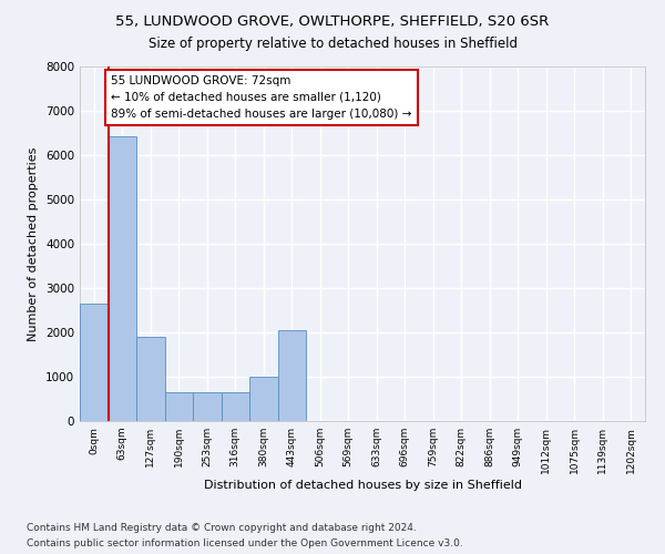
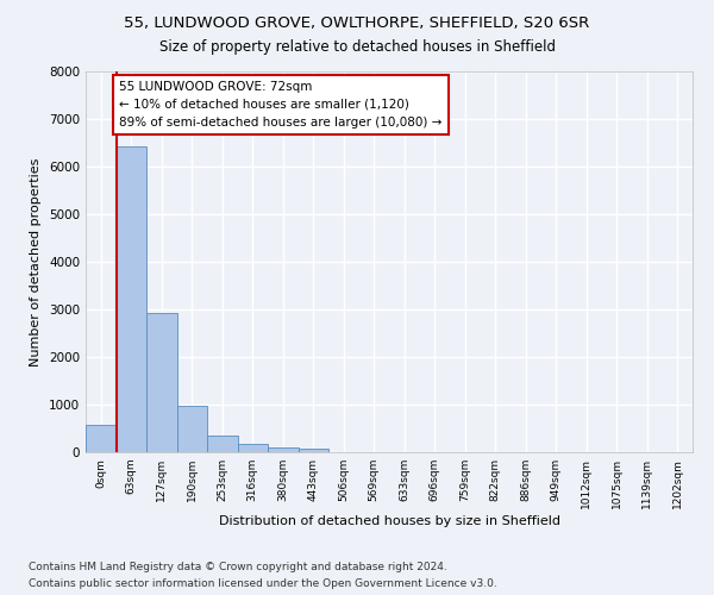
0sqm: 2650 -> 570
127sqm: 1900 -> 2920
190sqm: 650 -> 980
253sqm: 650 -> 360
316sqm: 650 -> 160
380sqm: 1000 -> 100
443sqm: 2050 -> 70
